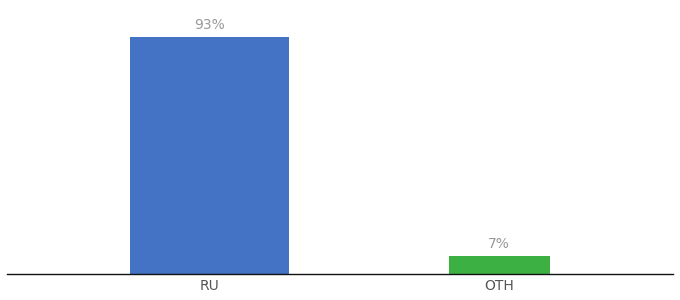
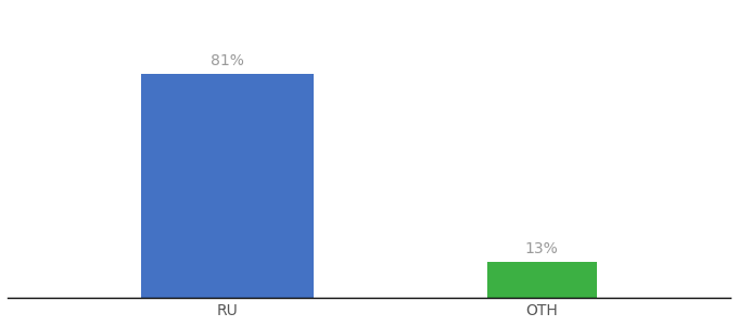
RU: 93% -> 81%
OTH: 7% -> 13%
